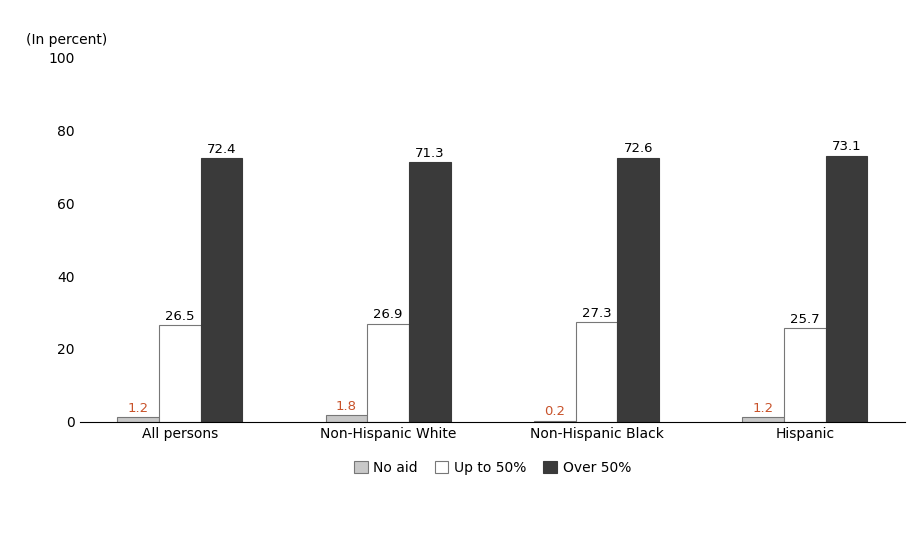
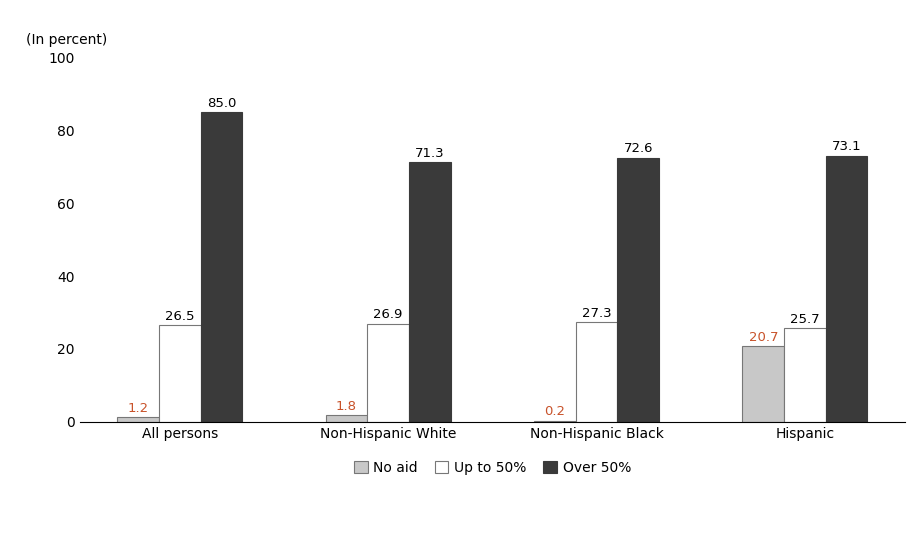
Over 50%/All persons: 72.4 -> 85.0
No aid/Hispanic: 1.2 -> 20.7
